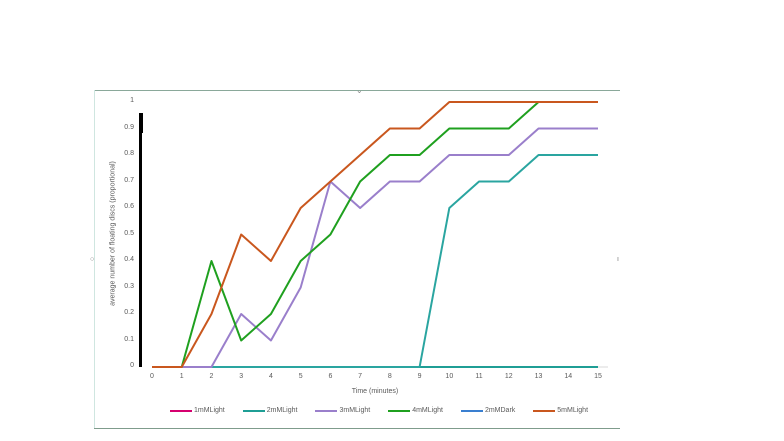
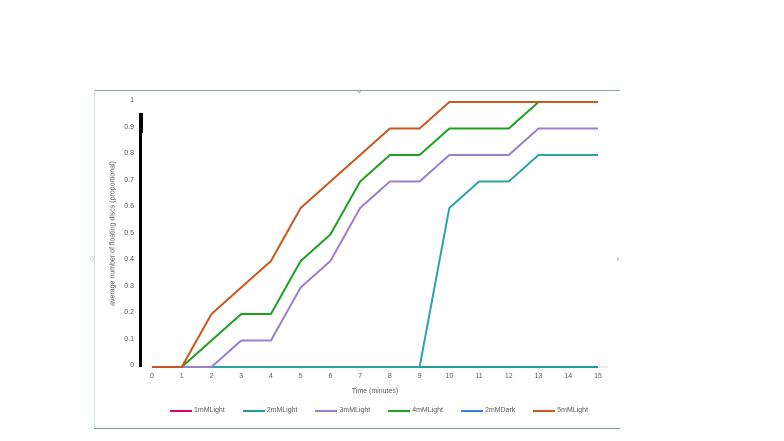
4mMLight/2: 0.4 -> 0.1
3mMLight/3: 0.2 -> 0.1
4mMLight/3: 0.1 -> 0.2
5mMLight/3: 0.5 -> 0.3
3mMLight/6: 0.7 -> 0.4
